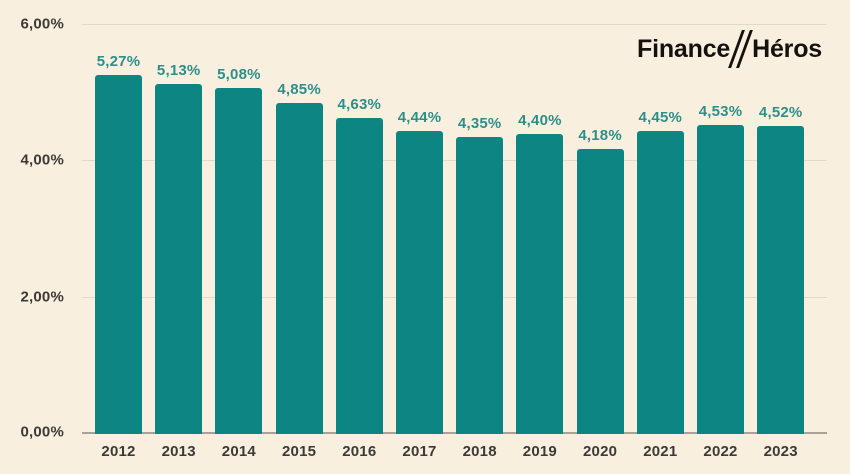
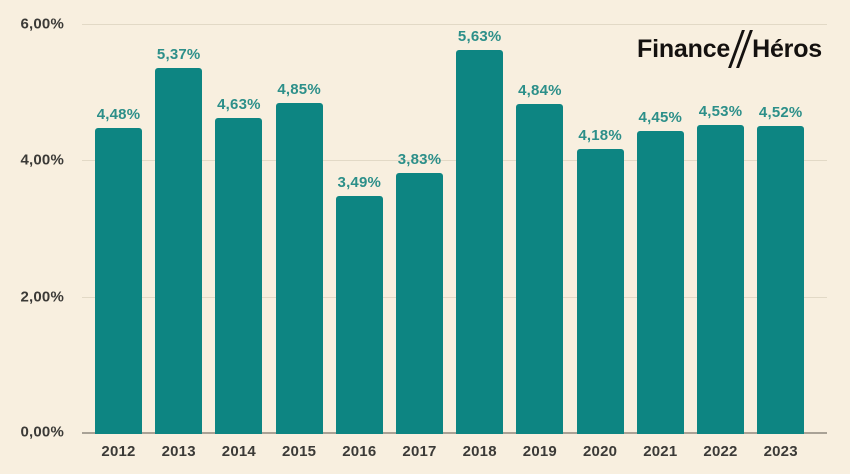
2012: 5,27% -> 4,48%
2013: 5,13% -> 5,37%
2014: 5,08% -> 4,63%
2016: 4,63% -> 3,49%
2017: 4,44% -> 3,83%
2018: 4,35% -> 5,63%
2019: 4,40% -> 4,84%
